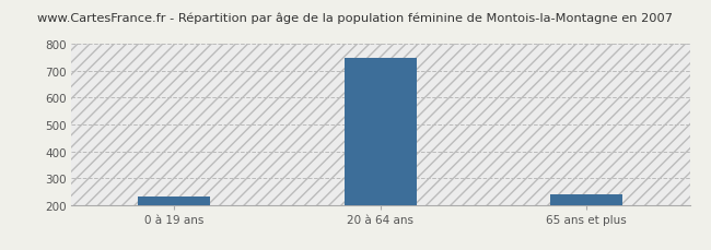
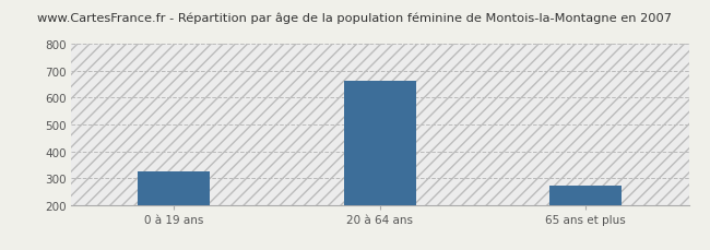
0 à 19 ans: 230 -> 325
20 à 64 ans: 750 -> 665
65 ans et plus: 238 -> 270
